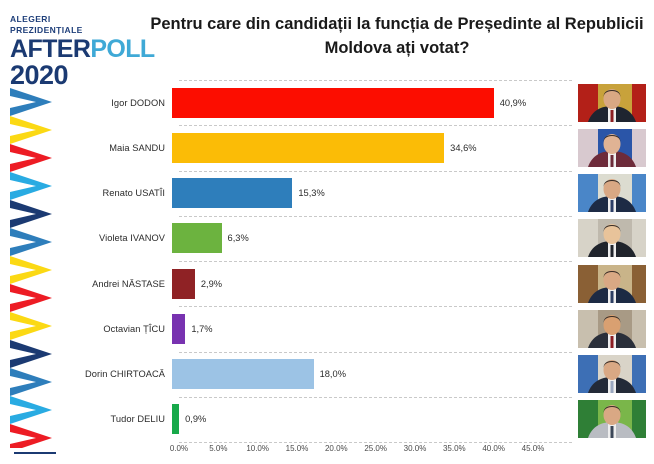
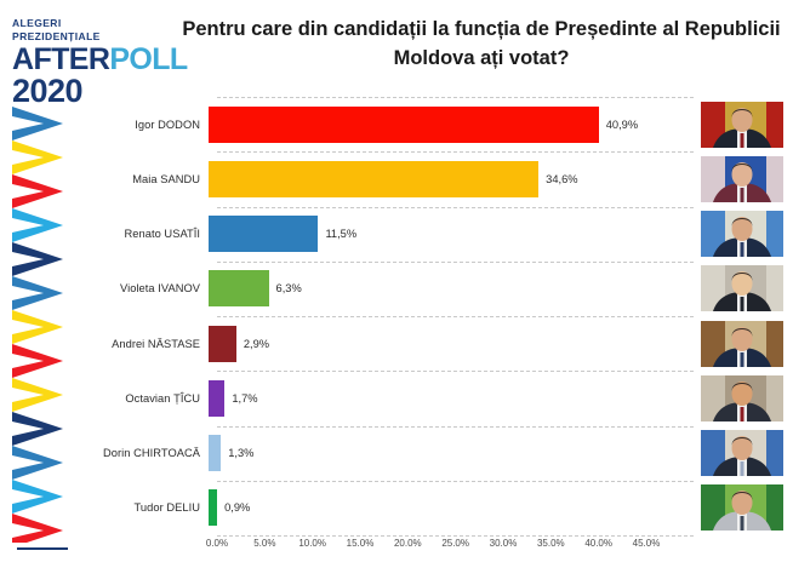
Renato USATÎI: 15,3% -> 11,5%
Dorin CHIRTOACĂ: 18,0% -> 1,3%
